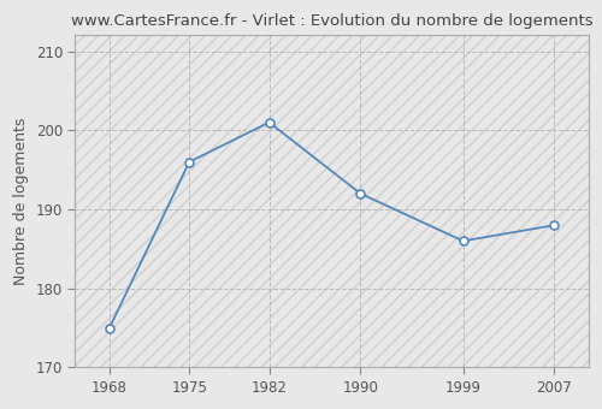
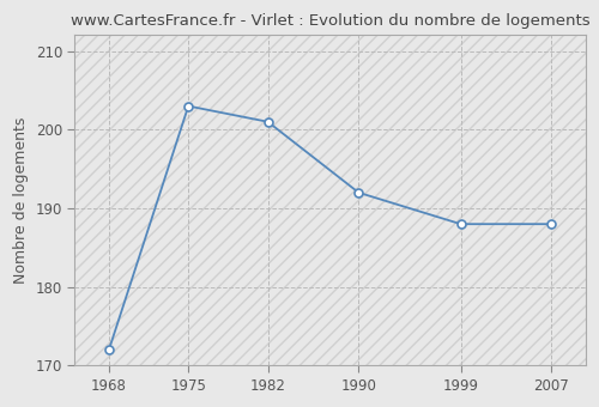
1968: 175 -> 172
1975: 196 -> 203
1999: 186 -> 188
